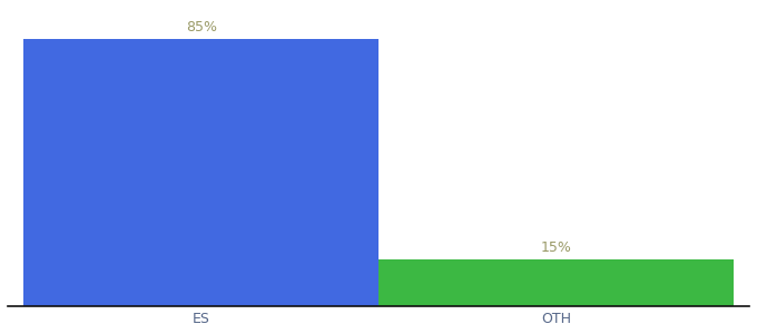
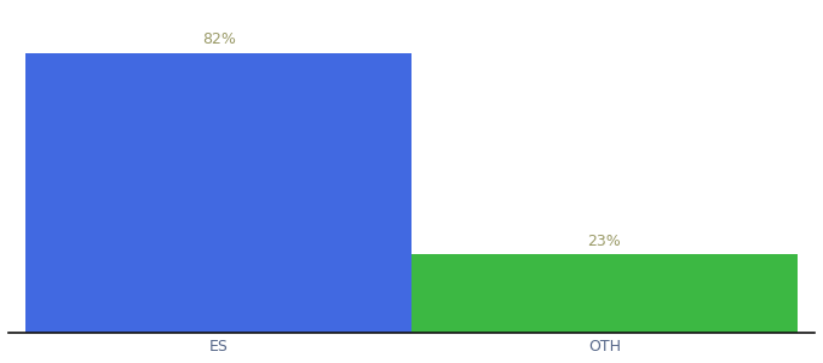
ES: 85% -> 82%
OTH: 15% -> 23%
